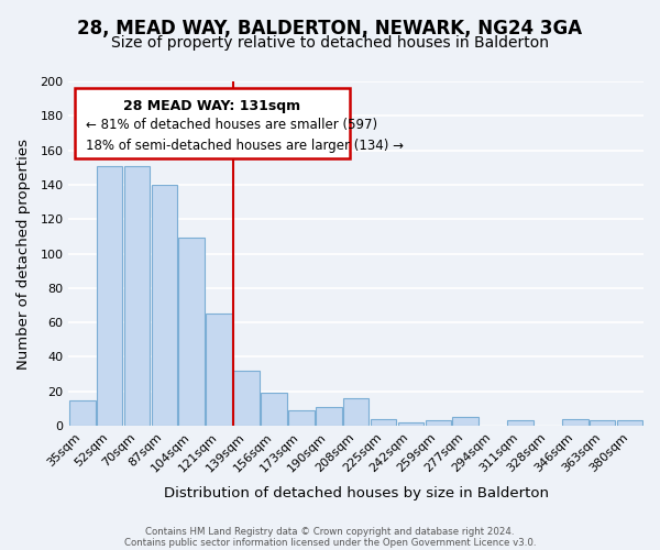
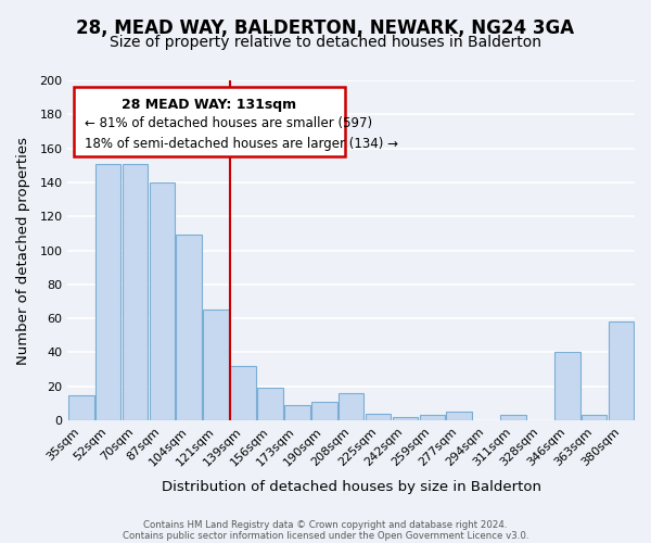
346sqm: 4 -> 40
380sqm: 3 -> 58
